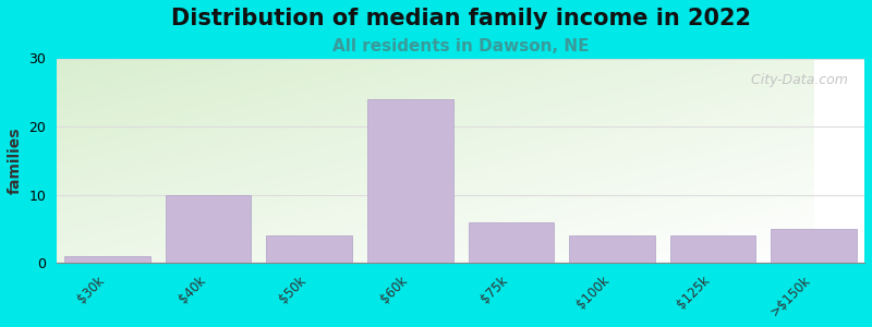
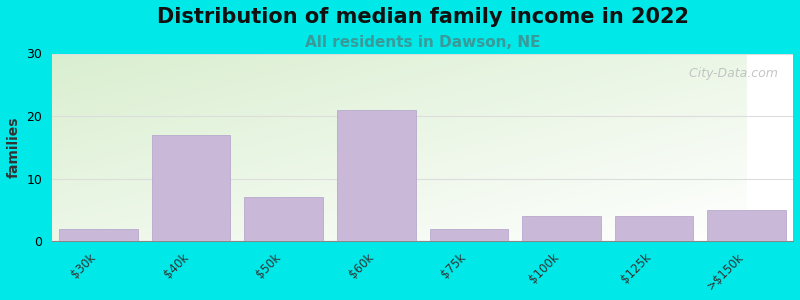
$30k: 1 -> 2
$40k: 10 -> 17
$50k: 4 -> 7
$60k: 24 -> 21
$75k: 6 -> 2
